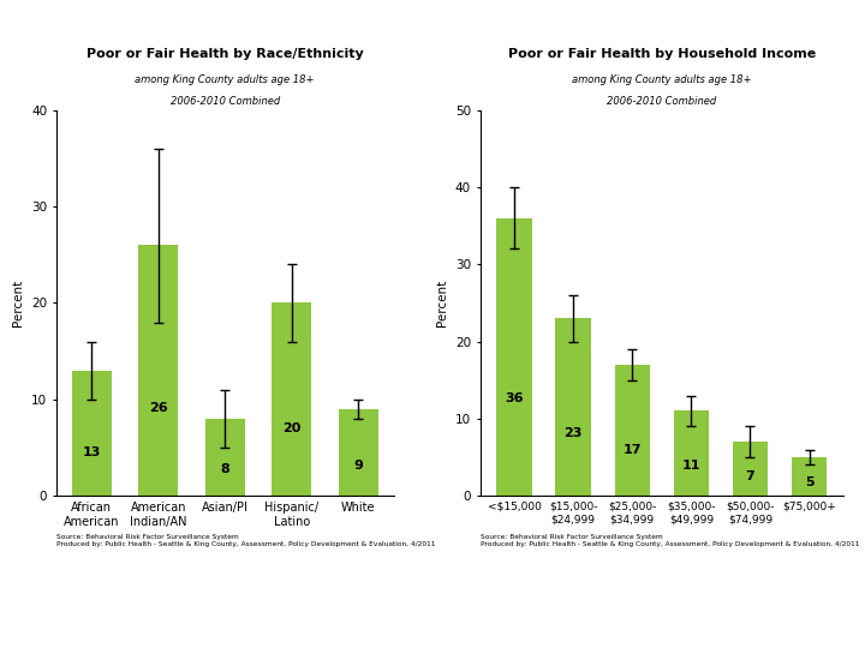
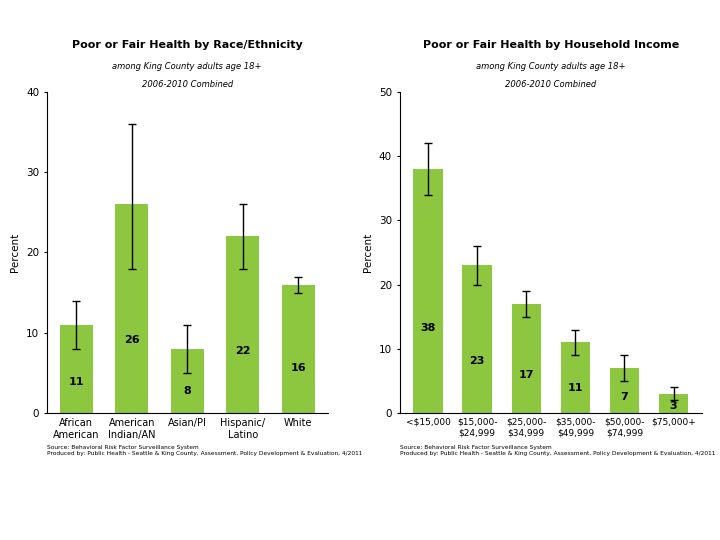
African American: 13 -> 11
Hispanic/ Latino: 20 -> 22
White: 9 -> 16
<$15,000: 36 -> 38
$75,000+: 5 -> 3
